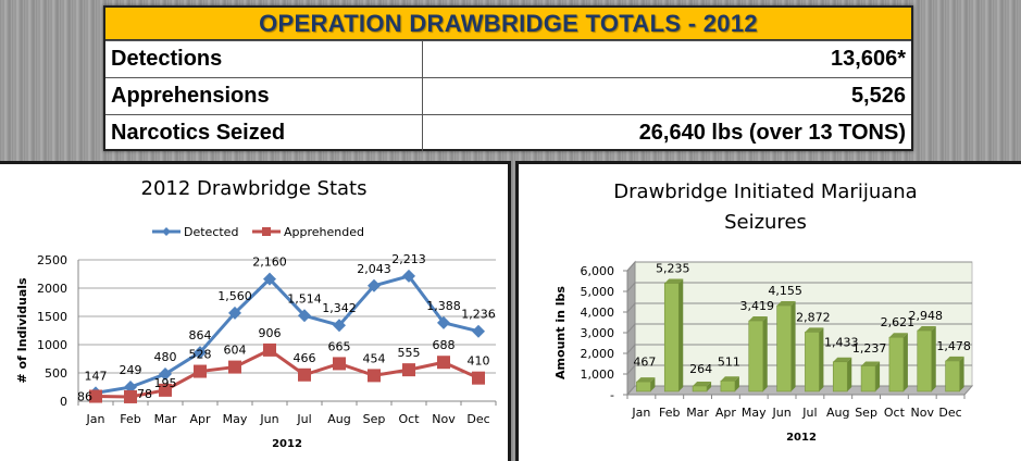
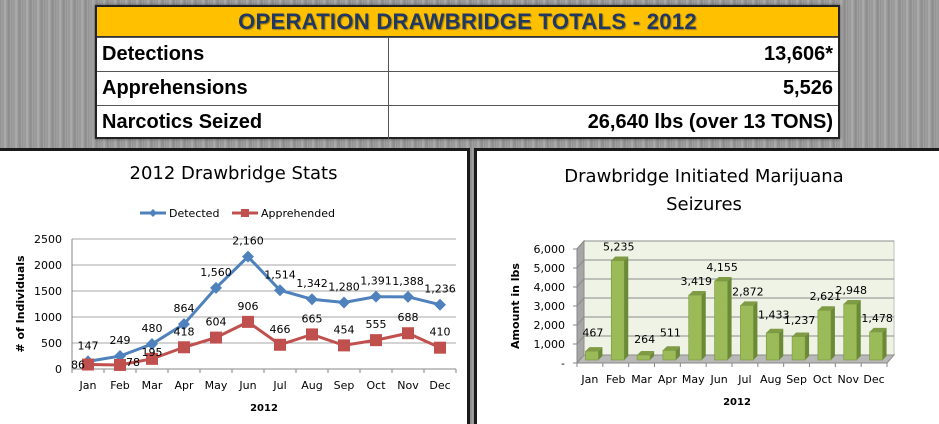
2012 Drawbridge Stats/Apprehended/Apr: 528 -> 418
2012 Drawbridge Stats/Detected/Sep: 2,043 -> 1,280
2012 Drawbridge Stats/Detected/Oct: 2,213 -> 1,391
